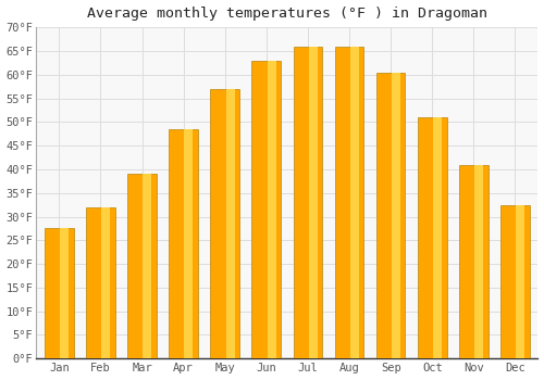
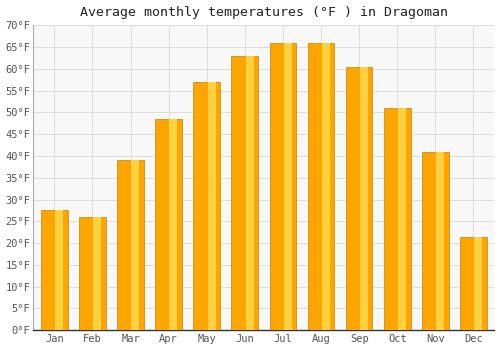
Feb: 32.0°F -> 26.0°F
Dec: 32.5°F -> 21.5°F
